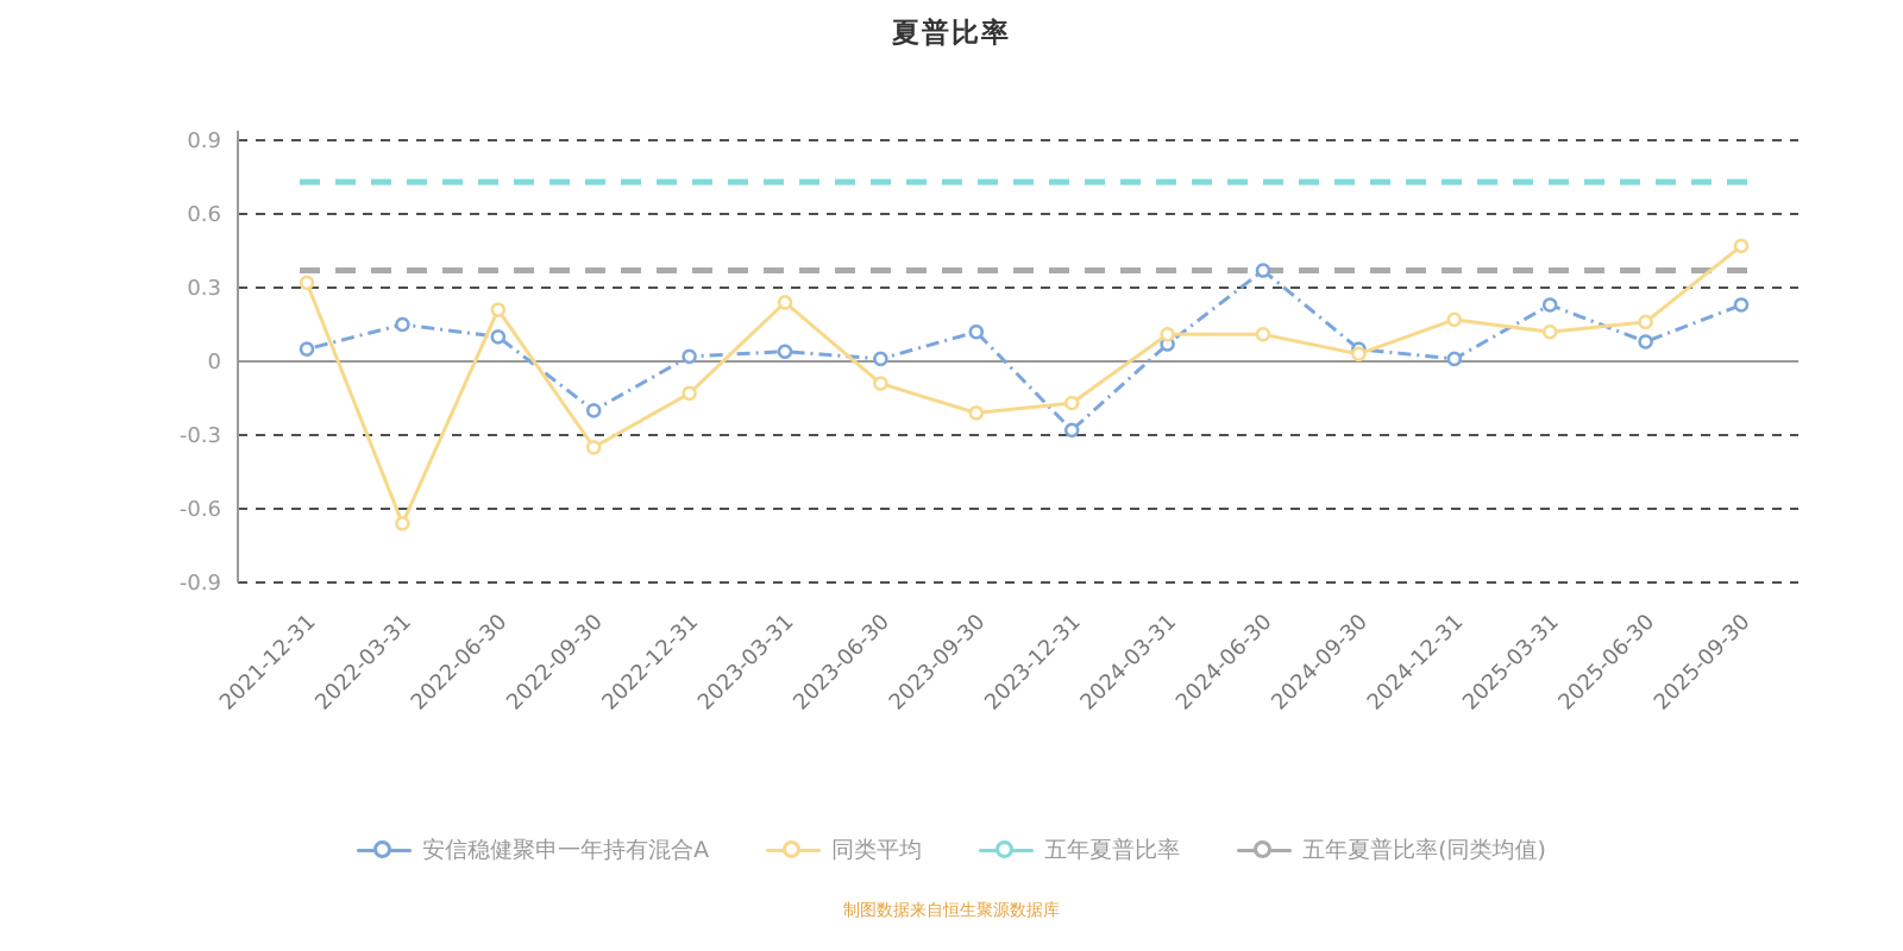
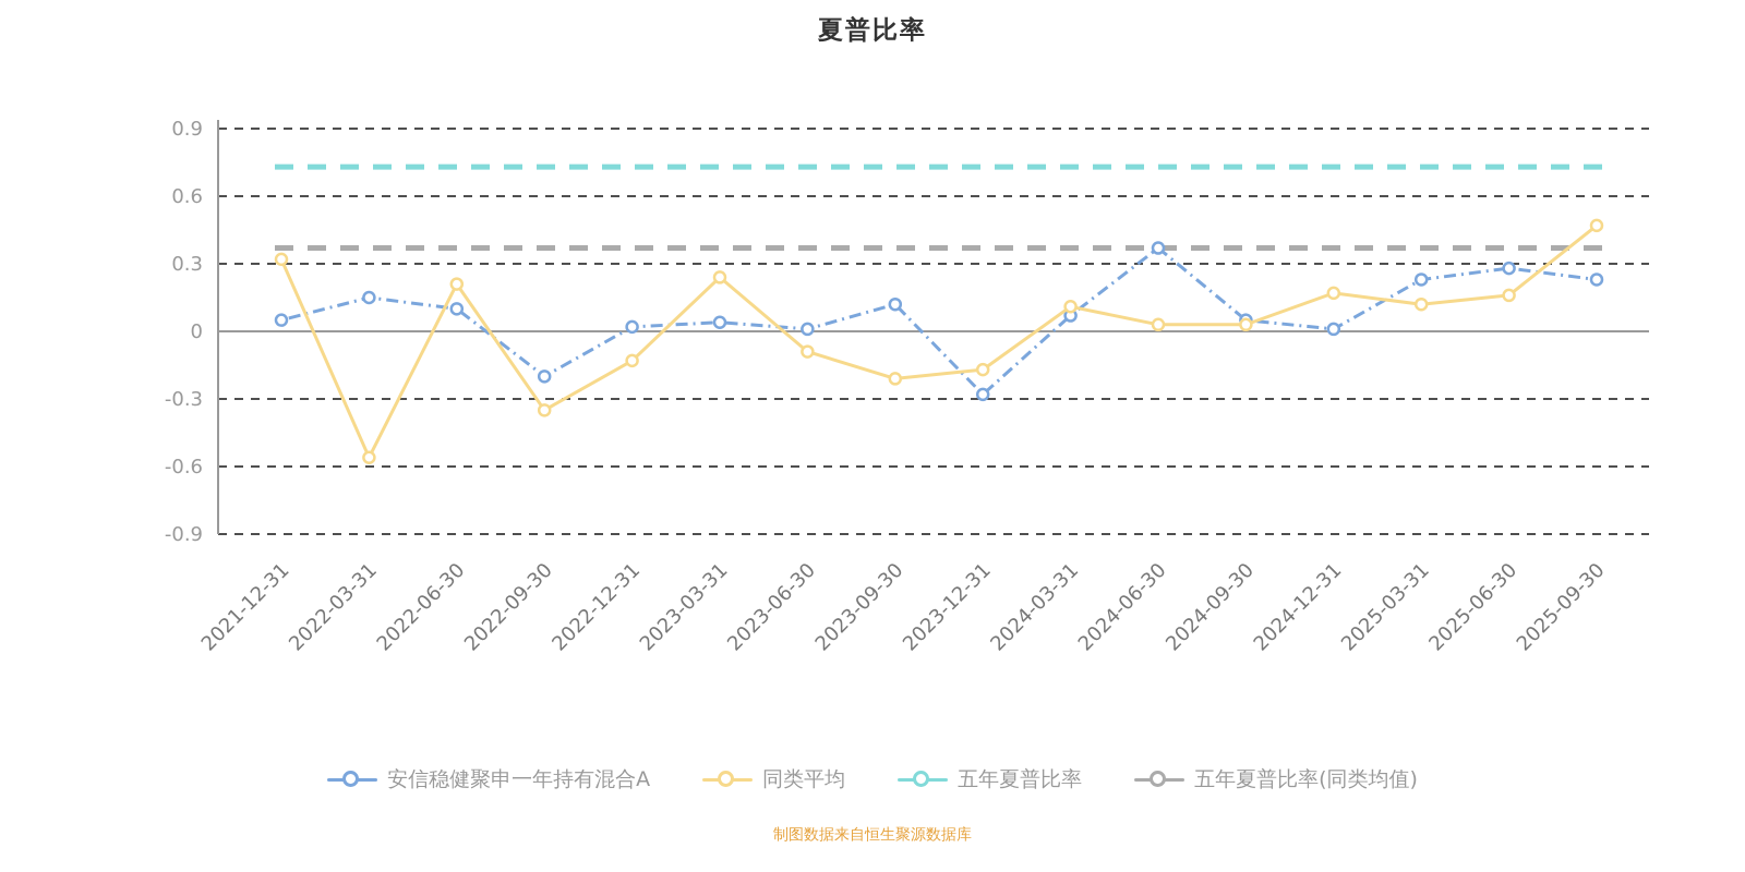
同类平均/2022-03-31: -0.66 -> -0.56
同类平均/2024-06-30: 0.11 -> 0.03
安信稳健聚申一年持有混合A/2025-06-30: 0.08 -> 0.28
